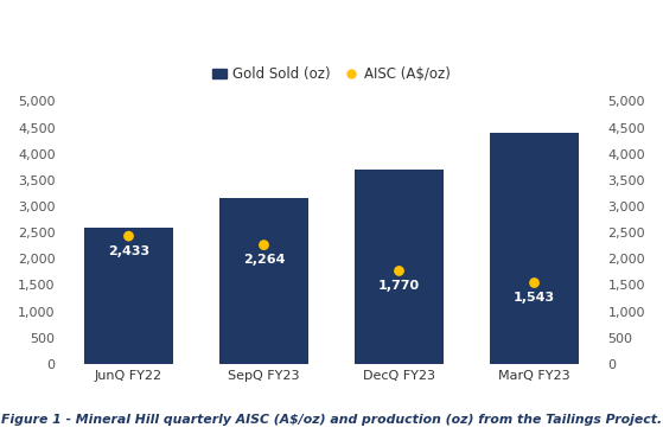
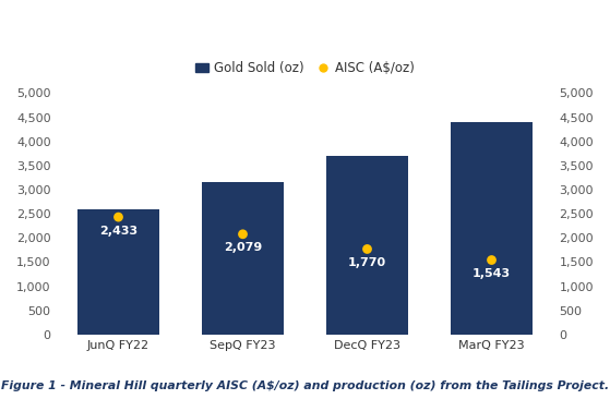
AISC (A$/oz)/SepQ FY23: 2,264 -> 2,079
